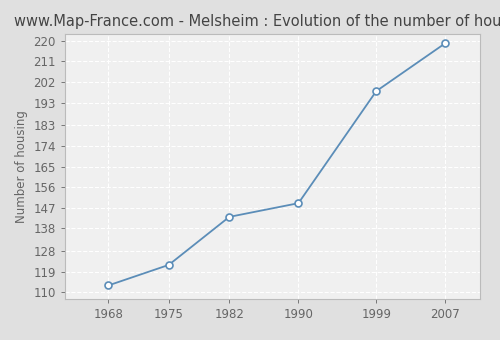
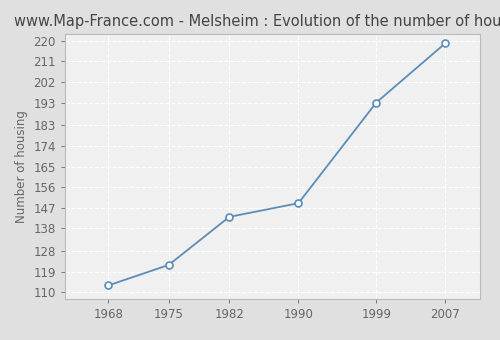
1999: 198 -> 193
